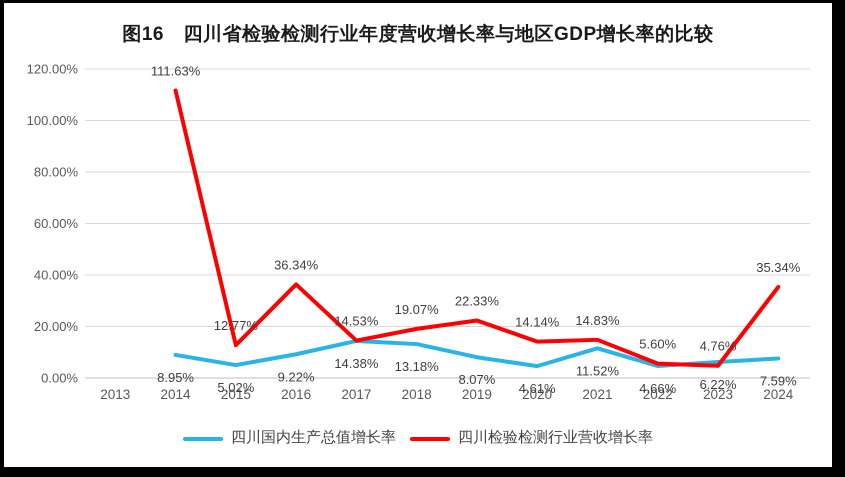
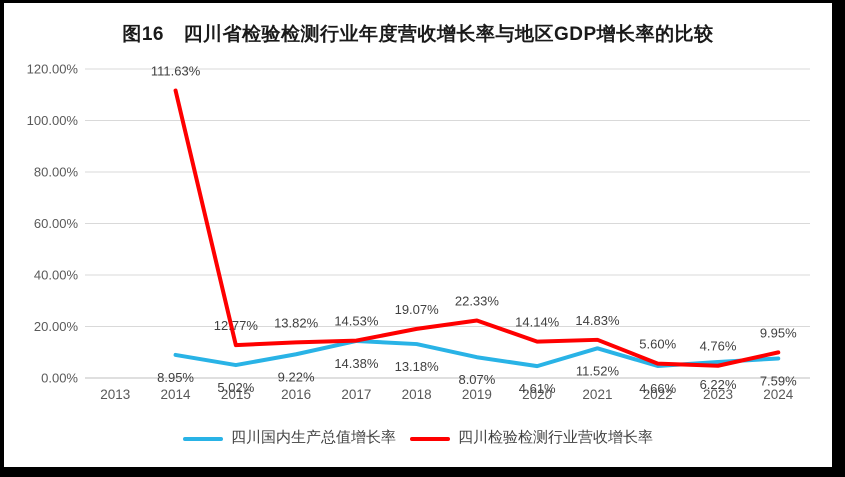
四川检验检测行业营收增长率/2016: 36.34% -> 13.82%
四川检验检测行业营收增长率/2024: 35.34% -> 9.95%
